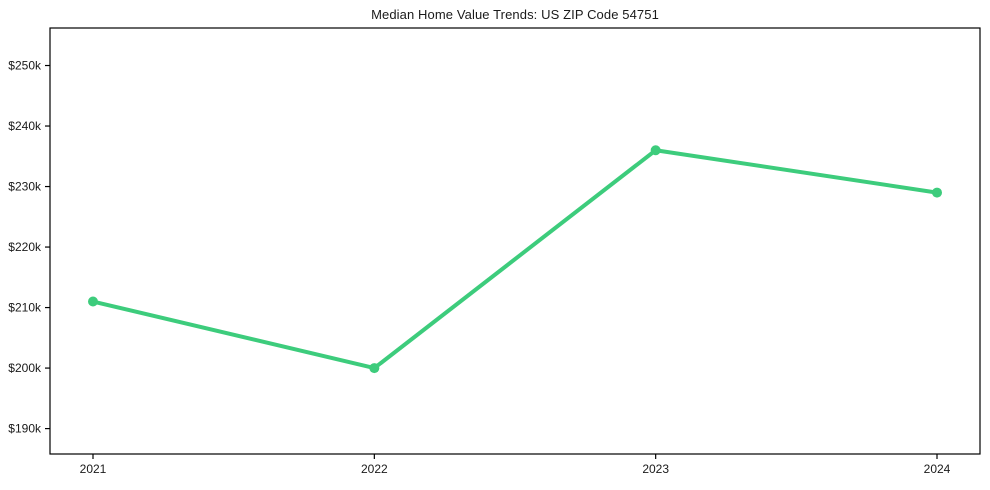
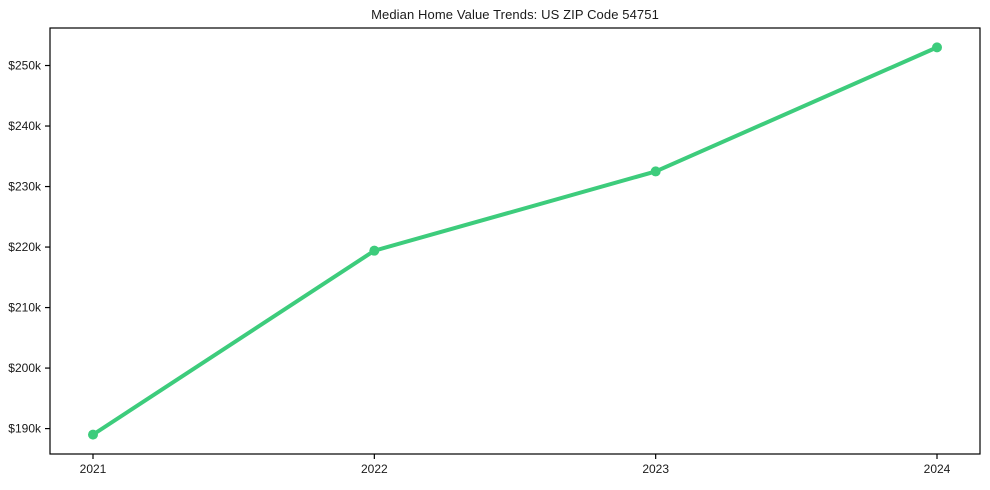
2021: $211k -> $189k
2022: $200k -> $219k
2023: $236k -> $232k
2024: $229k -> $253k
